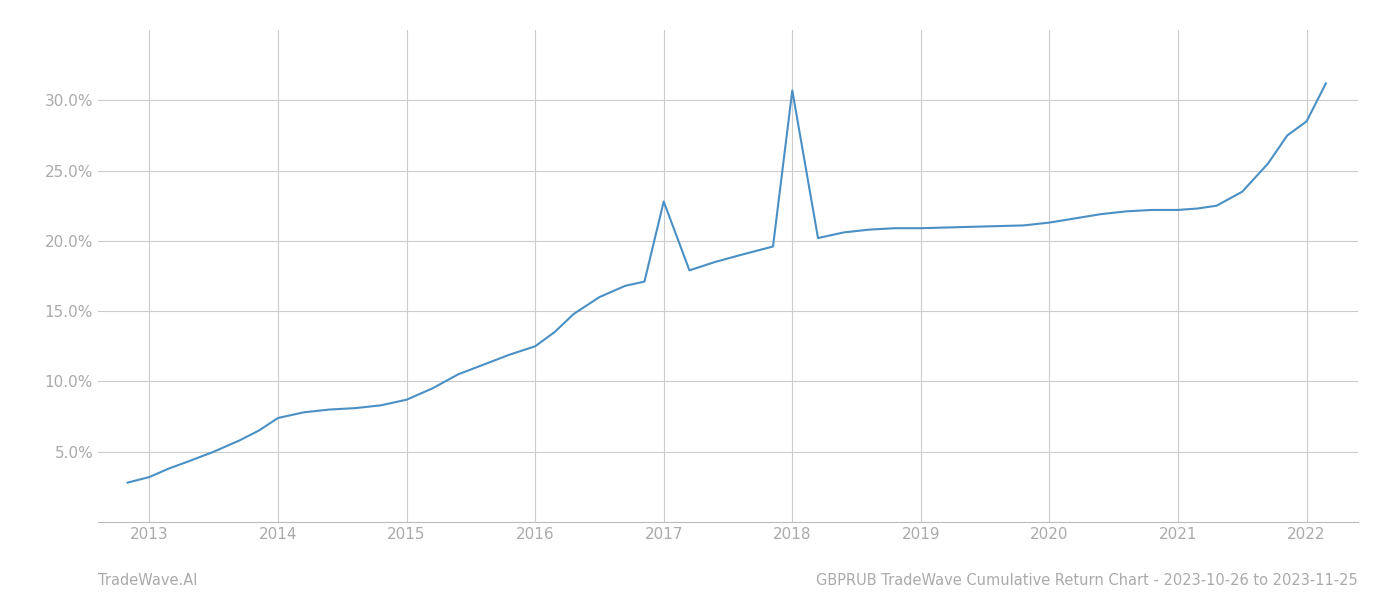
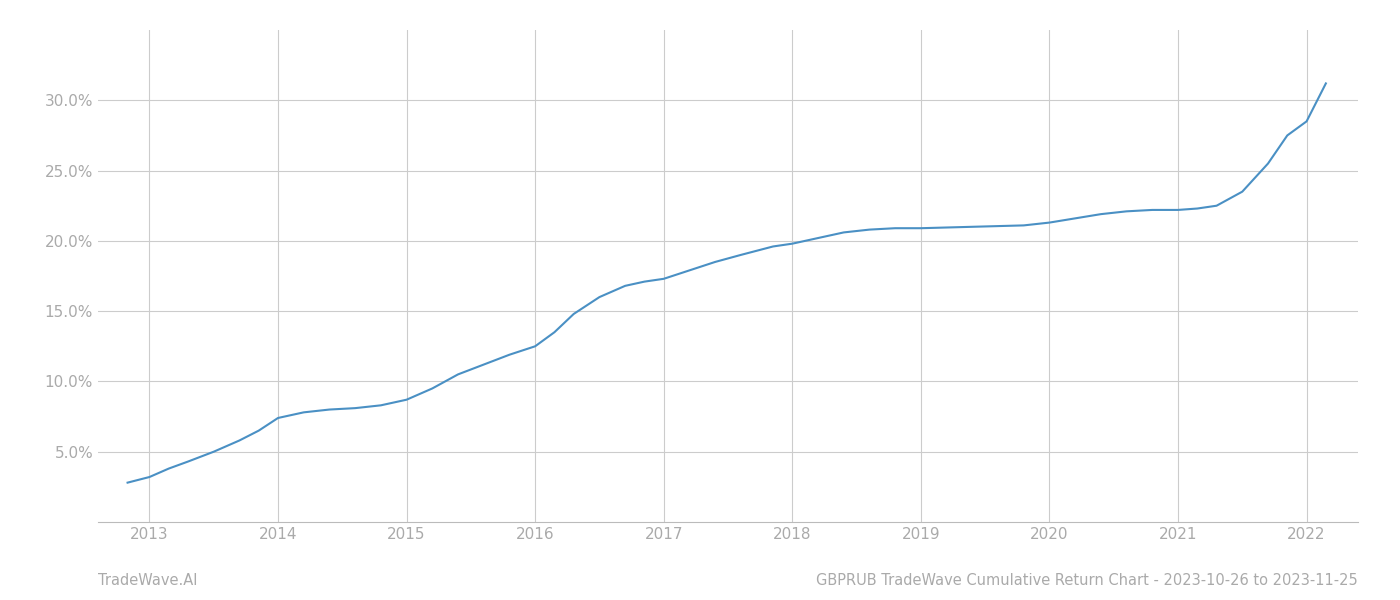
2017: 22.8% -> 17.3%
2018: 30.7% -> 19.8%
